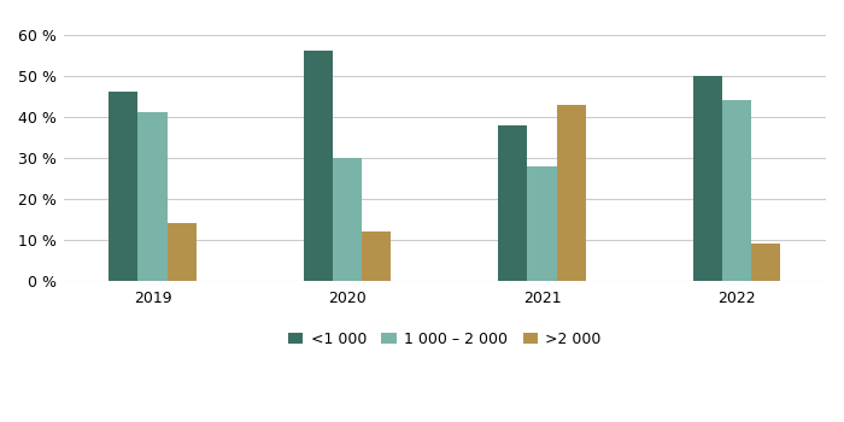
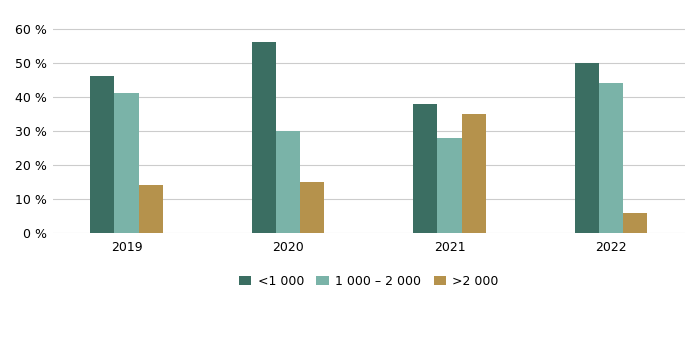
>2 000/2020: 12 % -> 15 %
>2 000/2021: 43 % -> 35 %
>2 000/2022: 9 % -> 6 %
